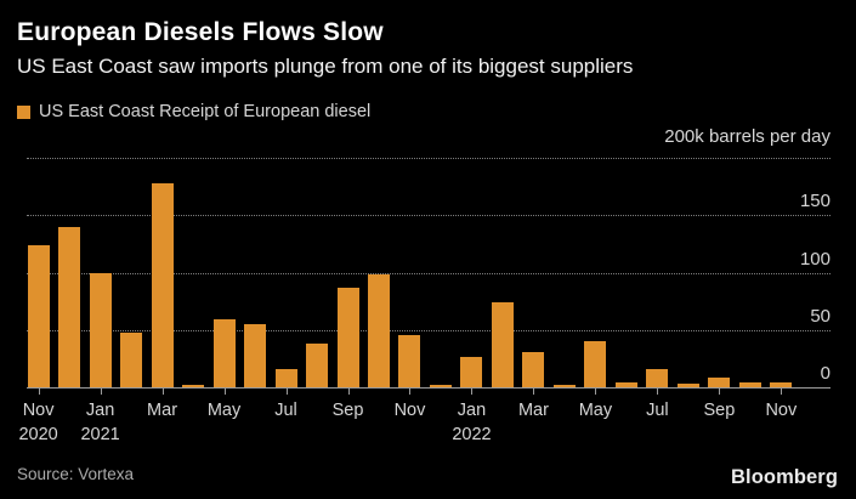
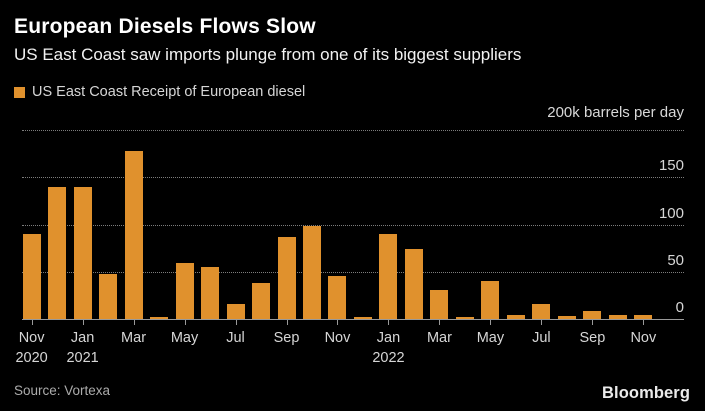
Nov 2020: 120 -> 90
Jan 2021: 100 -> 140
Jan 2022: 30 -> 90
